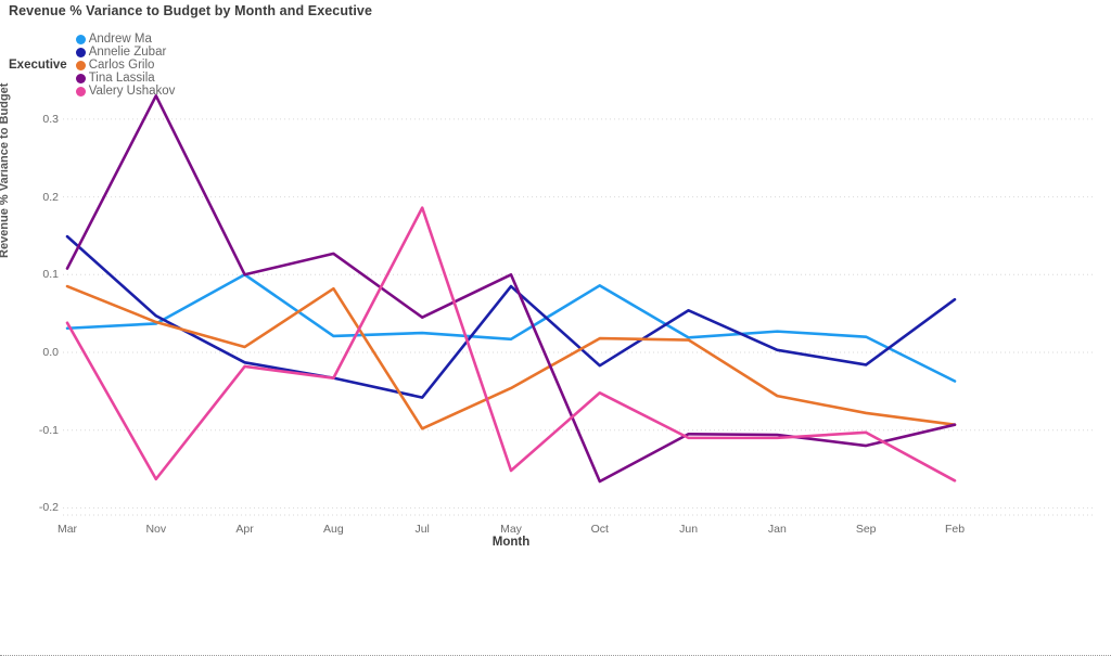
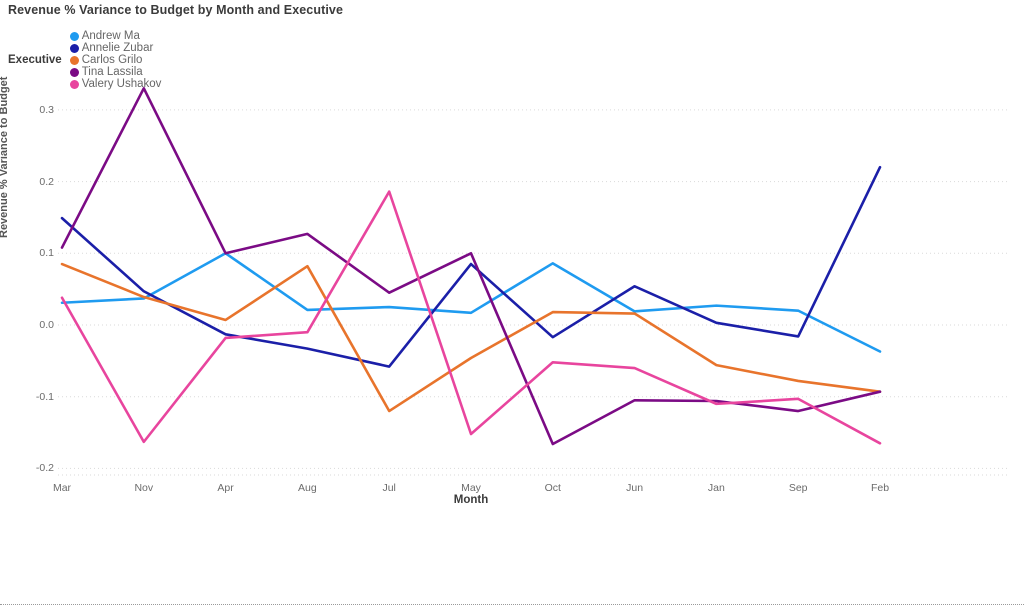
Valery Ushakov/Aug: -0.03 -> -0.01
Carlos Grilo/Jul: -0.10 -> -0.12
Valery Ushakov/Jun: -0.11 -> -0.06
Annelie Zubar/Feb: 0.07 -> 0.22
